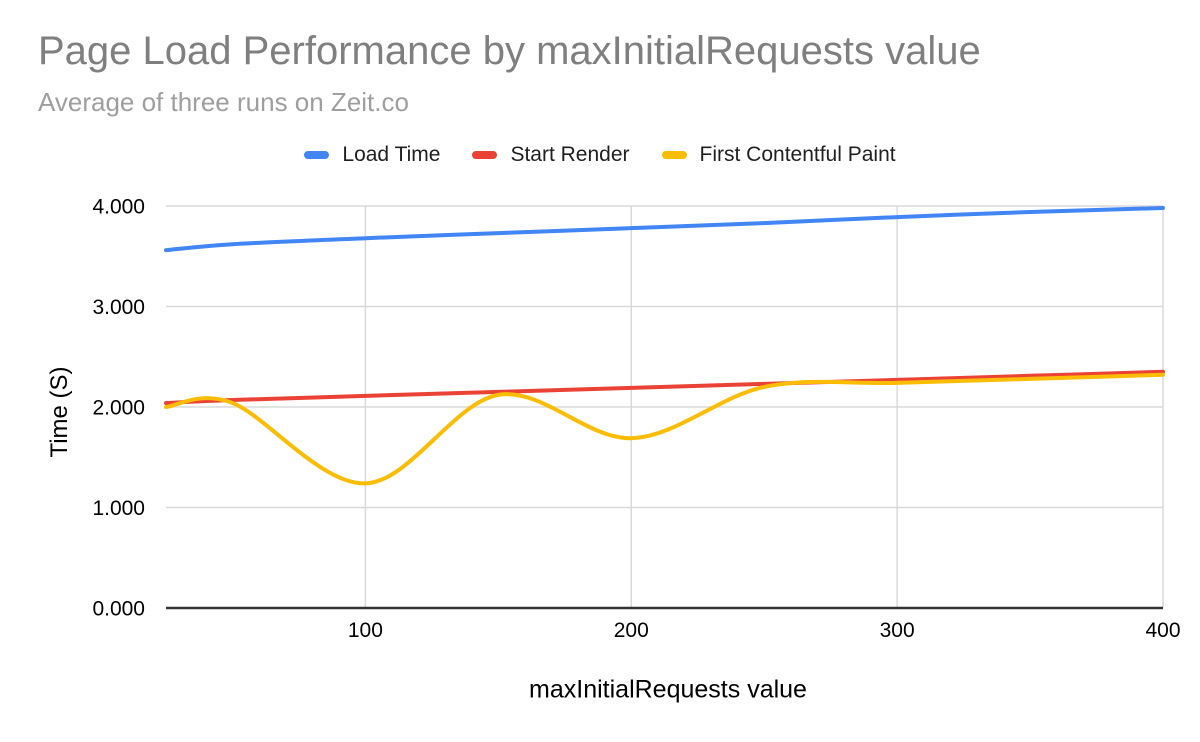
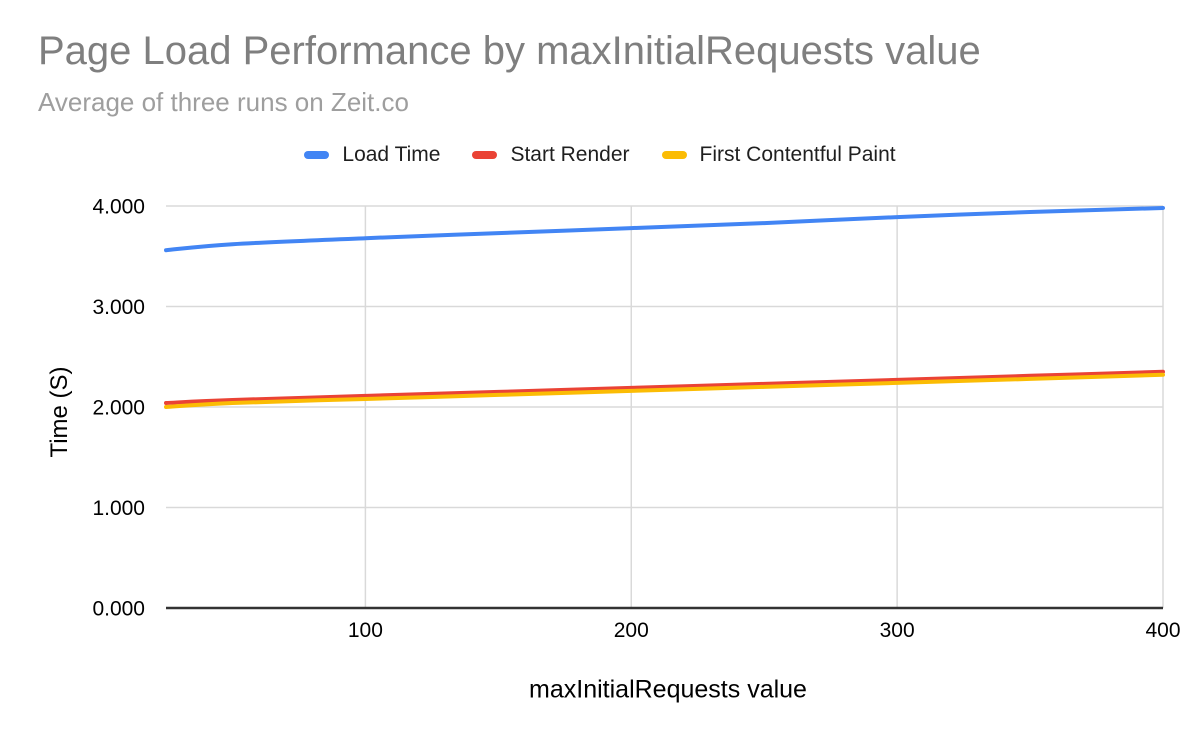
First Contentful Paint/100: 1.24 -> 2.08
First Contentful Paint/200: 1.69 -> 2.16
